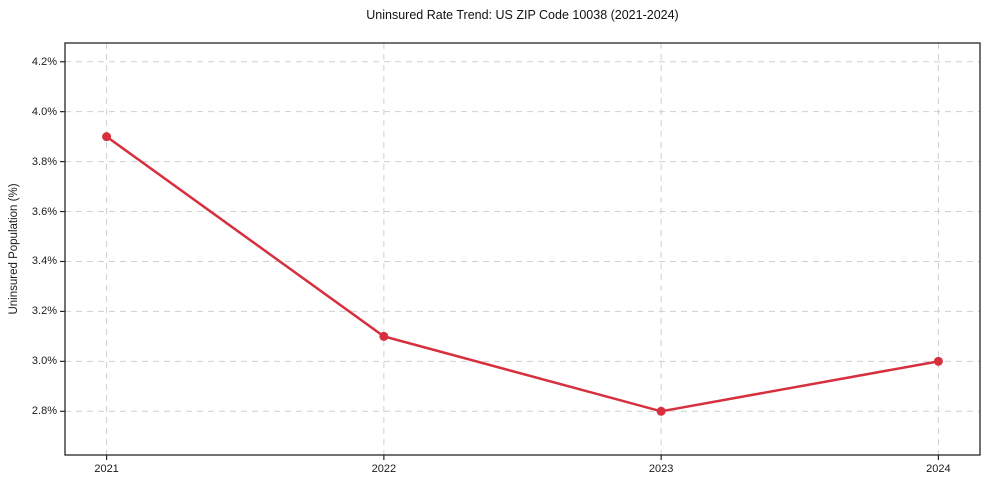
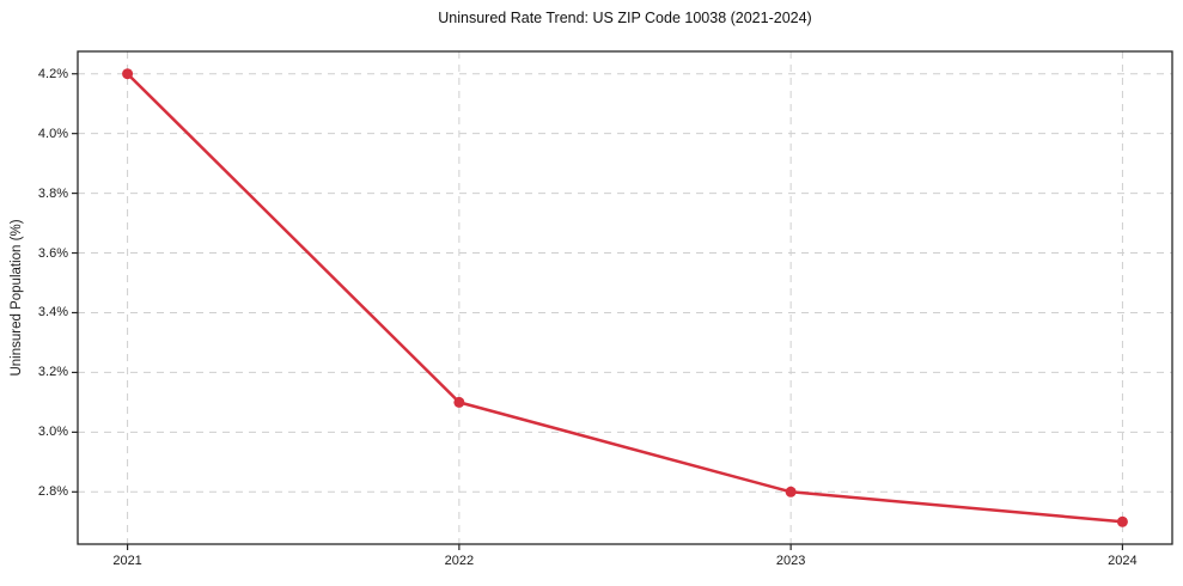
2021: 3.9% -> 4.2%
2024: 3.0% -> 2.7%
